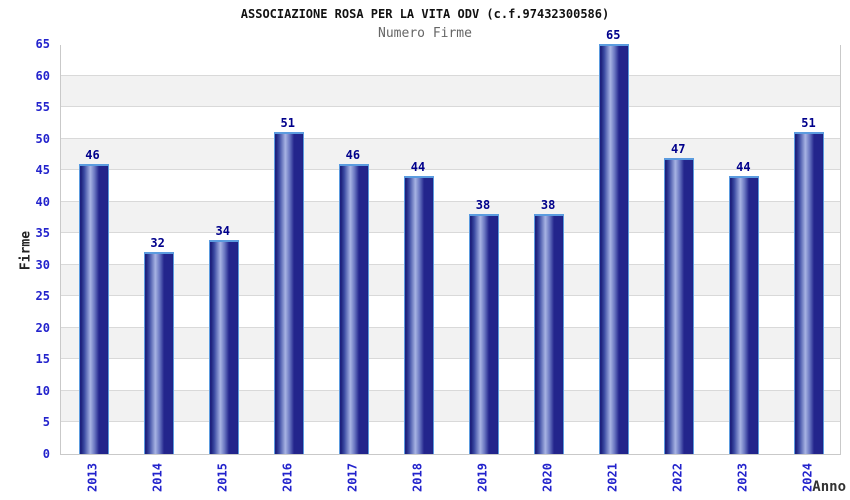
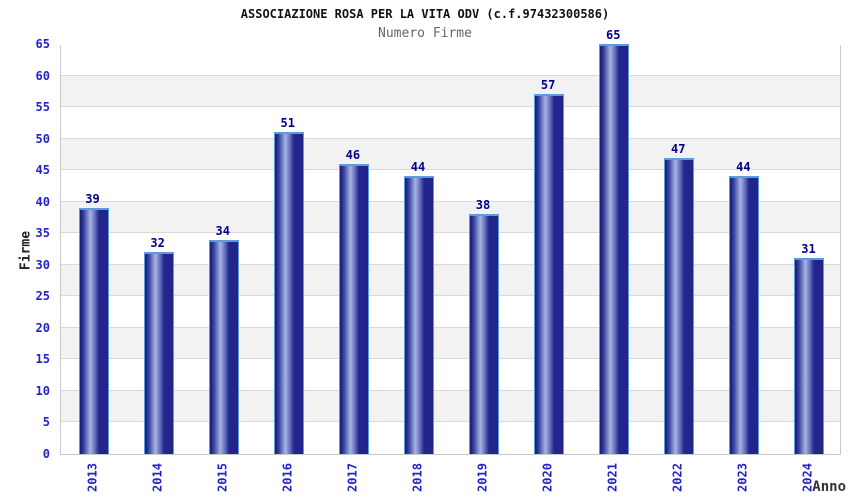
2013: 46 -> 39
2020: 38 -> 57
2024: 51 -> 31
